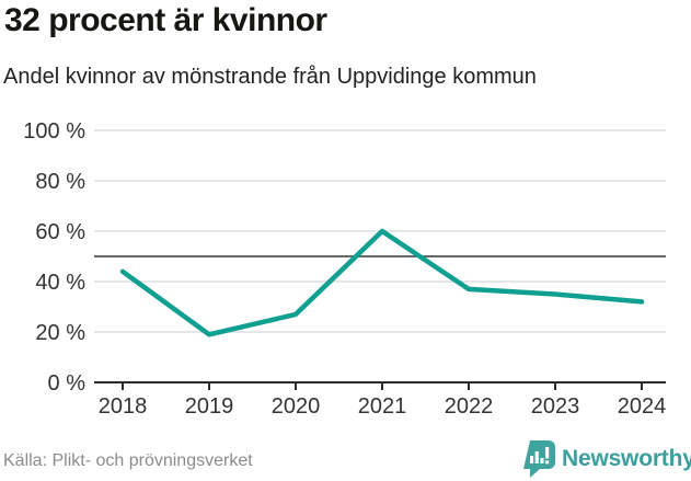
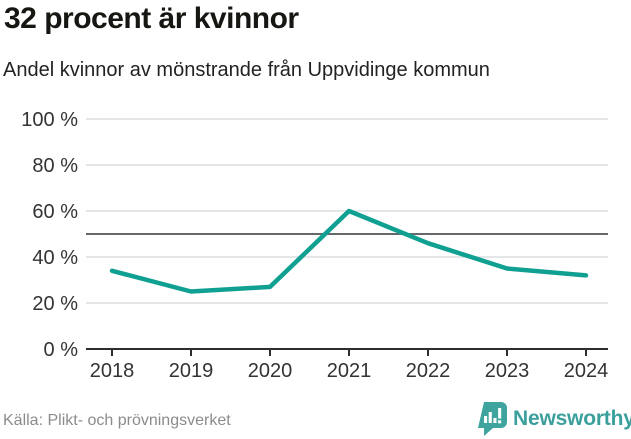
2018: 44% -> 34%
2019: 19% -> 25%
2022: 37% -> 46%
